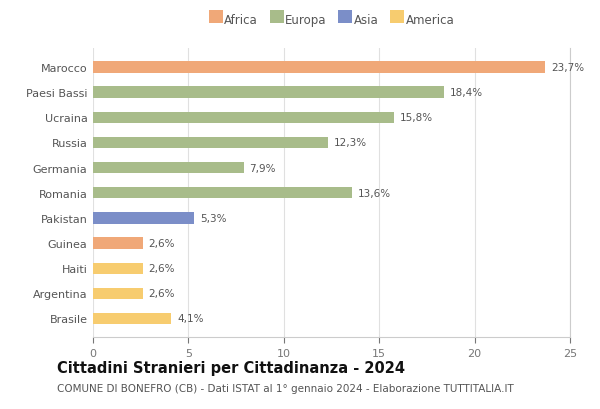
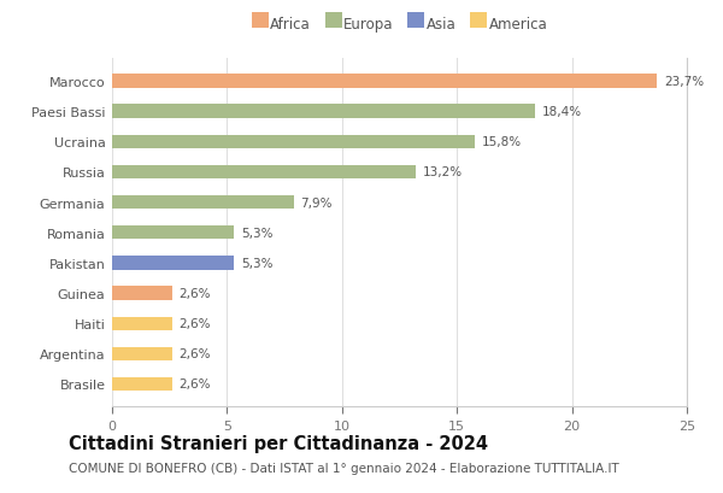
Russia: 12,3% -> 13,2%
Romania: 13,6% -> 5,3%
Brasile: 4,1% -> 2,6%
